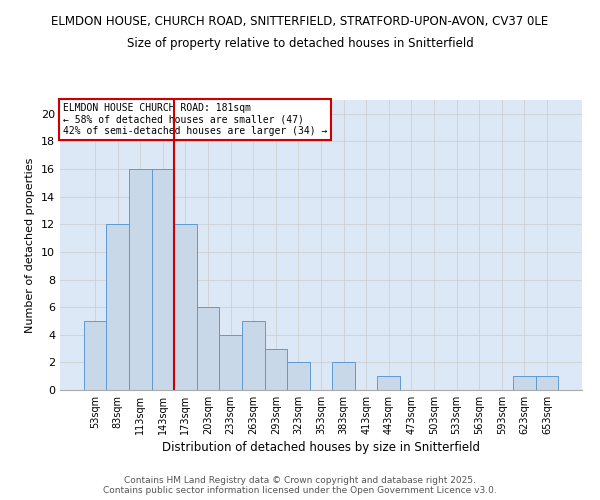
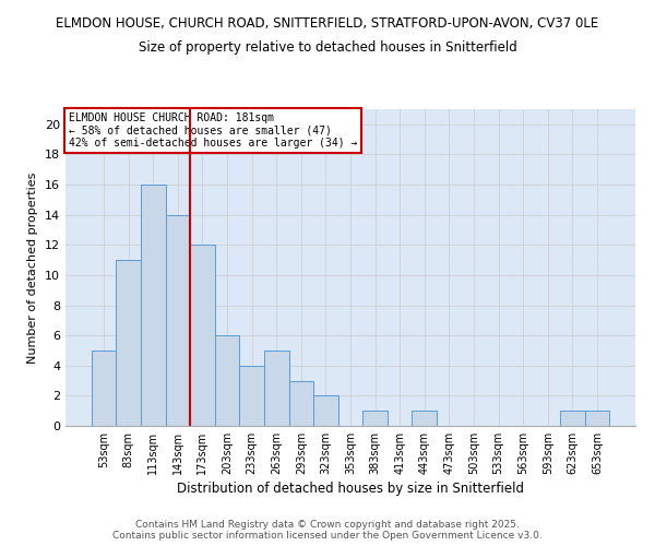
83sqm: 12 -> 11
143sqm: 16 -> 14
383sqm: 2 -> 1
